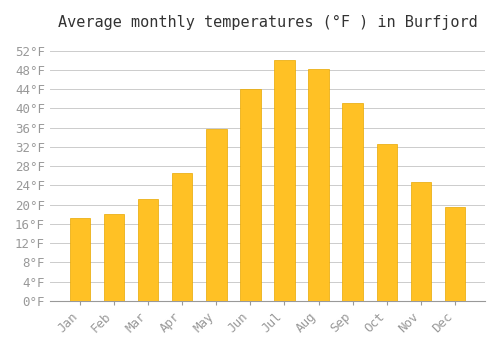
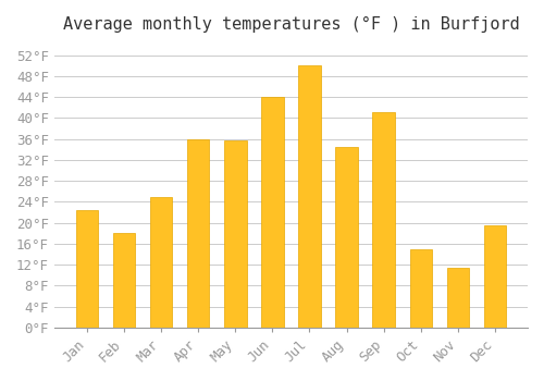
Jan: 17.2°F -> 22.5°F
Mar: 21.2°F -> 25.0°F
Apr: 26.6°F -> 36.0°F
Aug: 48.2°F -> 34.5°F
Oct: 32.5°F -> 15.0°F
Nov: 24.6°F -> 11.5°F
